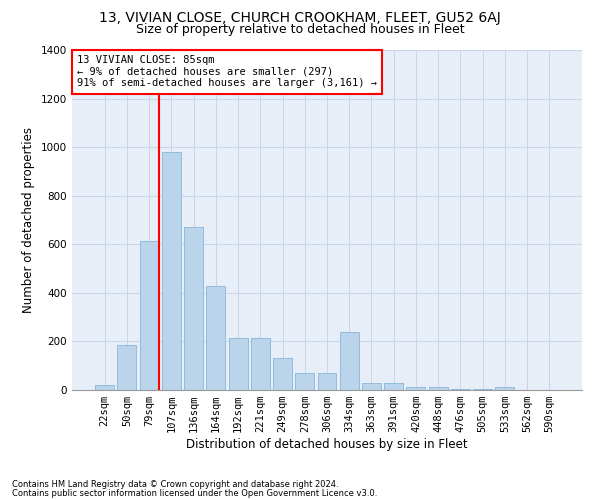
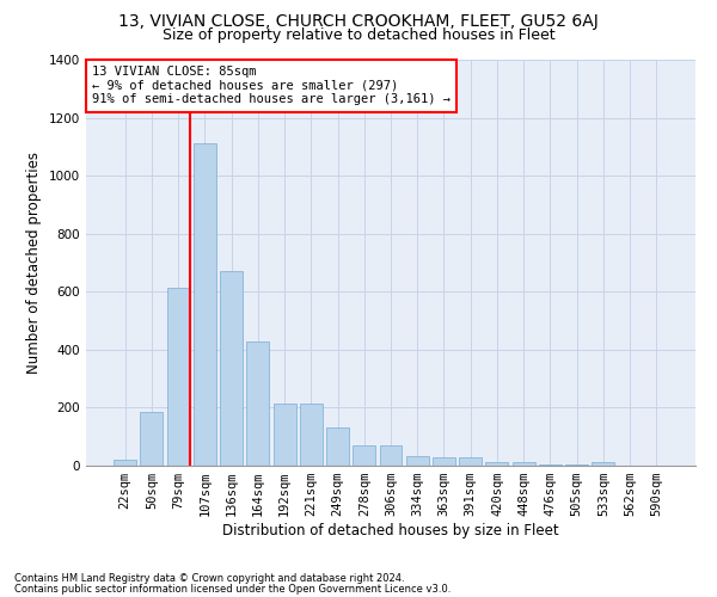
107sqm: 980 -> 1110
334sqm: 240 -> 35
